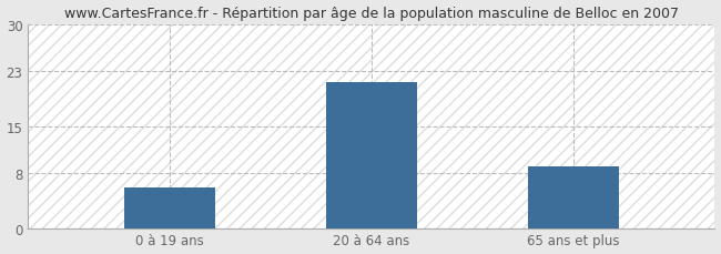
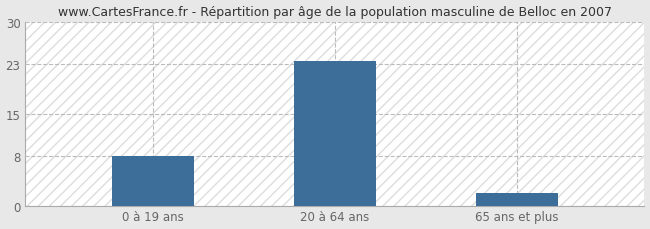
0 à 19 ans: 6.0 -> 8.0
20 à 64 ans: 21.4 -> 23.5
65 ans et plus: 9.0 -> 2.0
